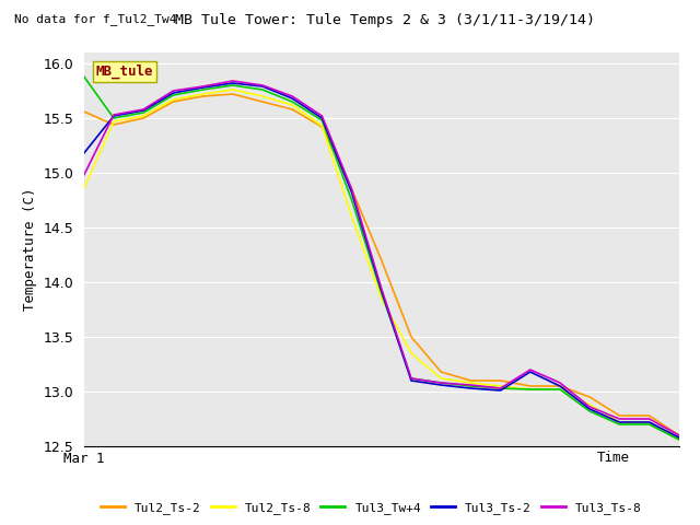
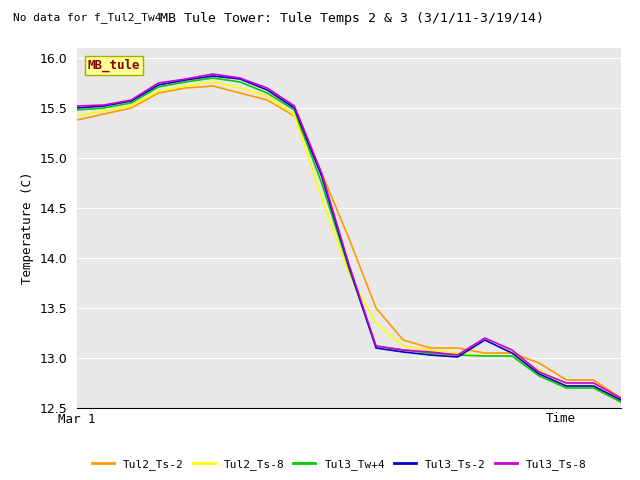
Tul2_Ts-2/Mar 1: 15.56 -> 15.38
Tul2_Ts-8/Mar 1: 14.86 -> 15.42
Tul3_Tw+4/Mar 1: 15.88 -> 15.48
Tul3_Ts-2/Mar 1: 15.18 -> 15.50
Tul3_Ts-8/Mar 1: 14.98 -> 15.52
